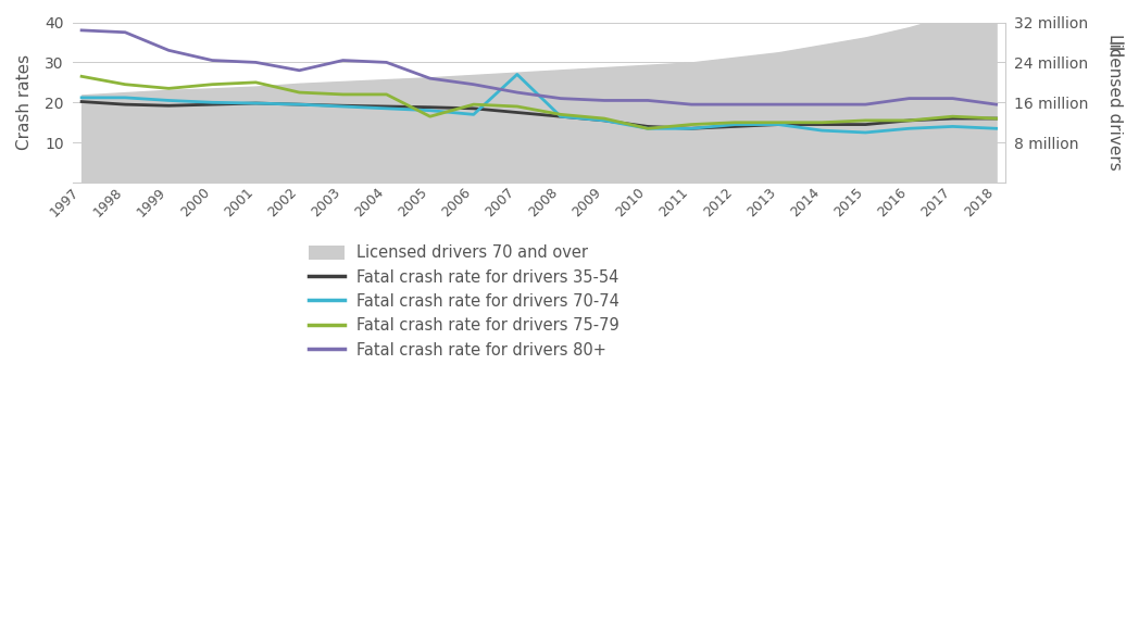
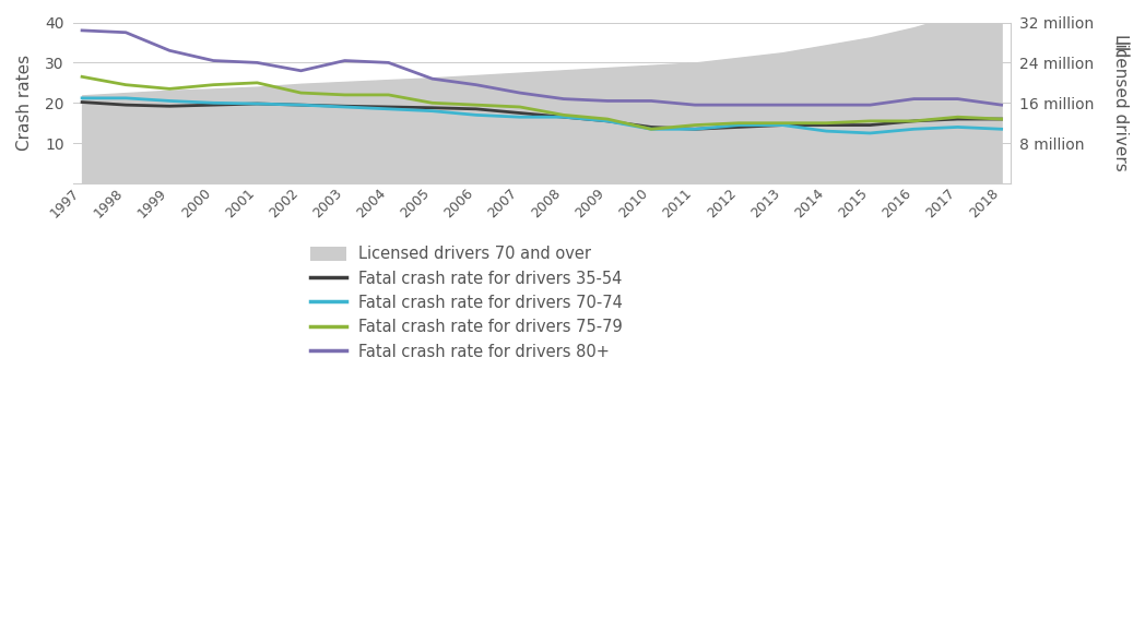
Fatal crash rate for drivers 75-79/2005: 16.5 -> 20.0
Fatal crash rate for drivers 70-74/2007: 27.0 -> 16.5
